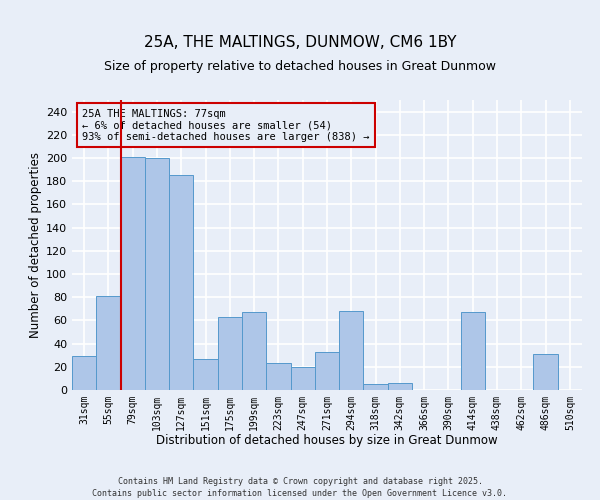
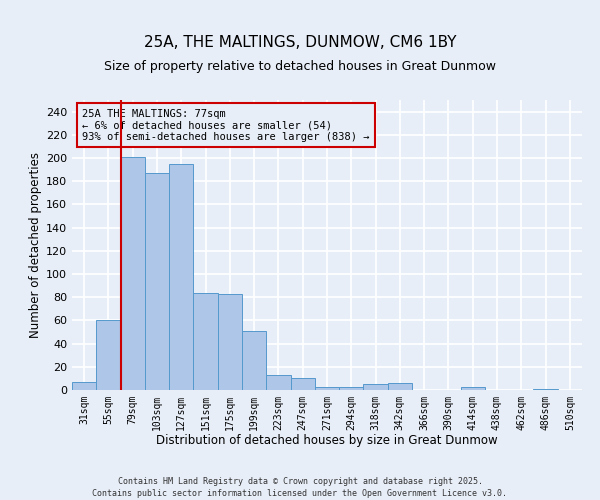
31sqm: 29 -> 7
55sqm: 81 -> 60
103sqm: 200 -> 187
127sqm: 185 -> 195
151sqm: 27 -> 84
175sqm: 63 -> 83
199sqm: 67 -> 51
223sqm: 23 -> 13
247sqm: 20 -> 10
271sqm: 33 -> 3
294sqm: 68 -> 3
414sqm: 67 -> 3
486sqm: 31 -> 1
